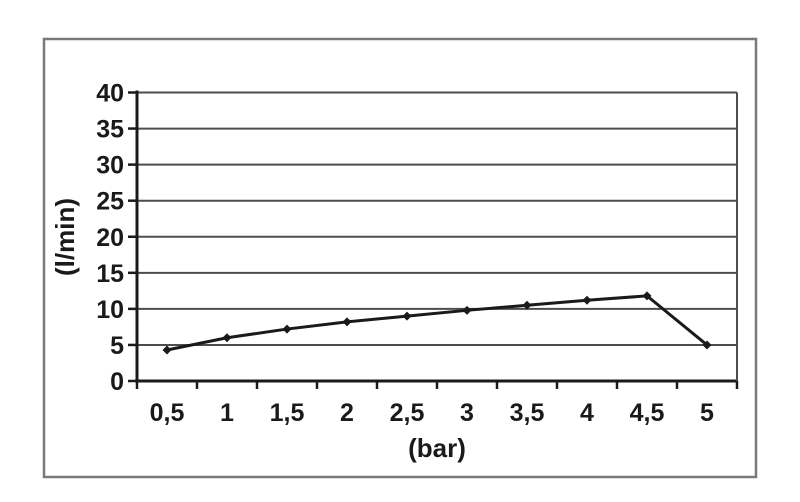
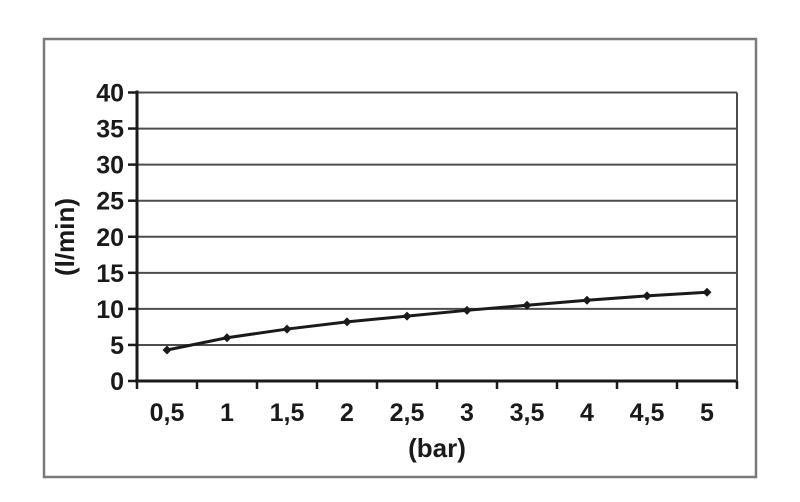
5: 5 -> 12
